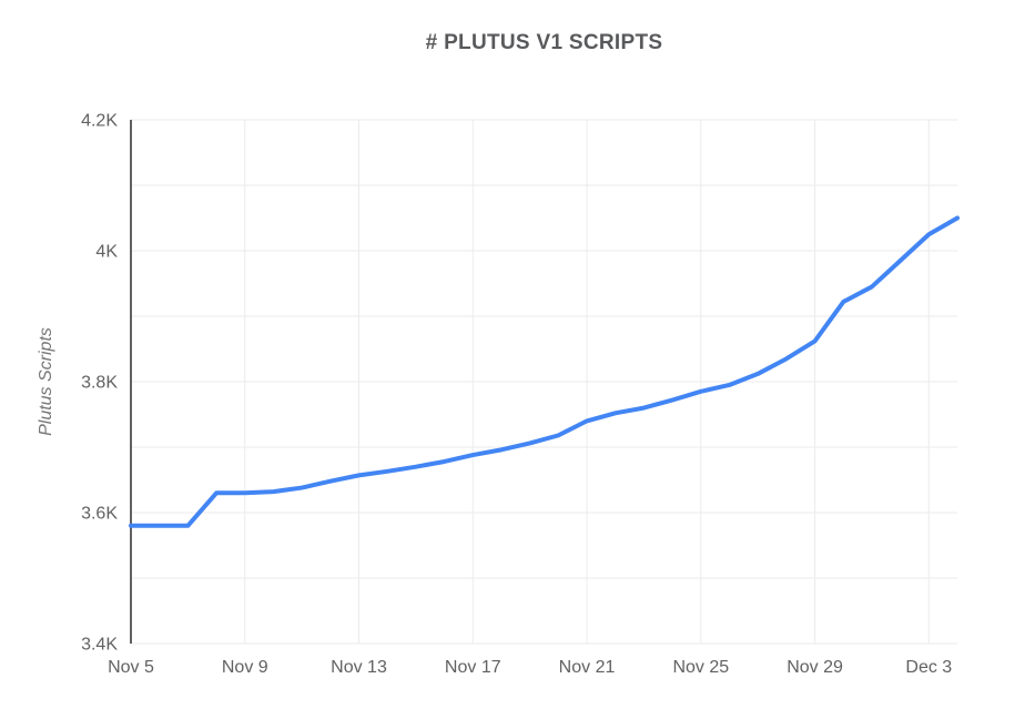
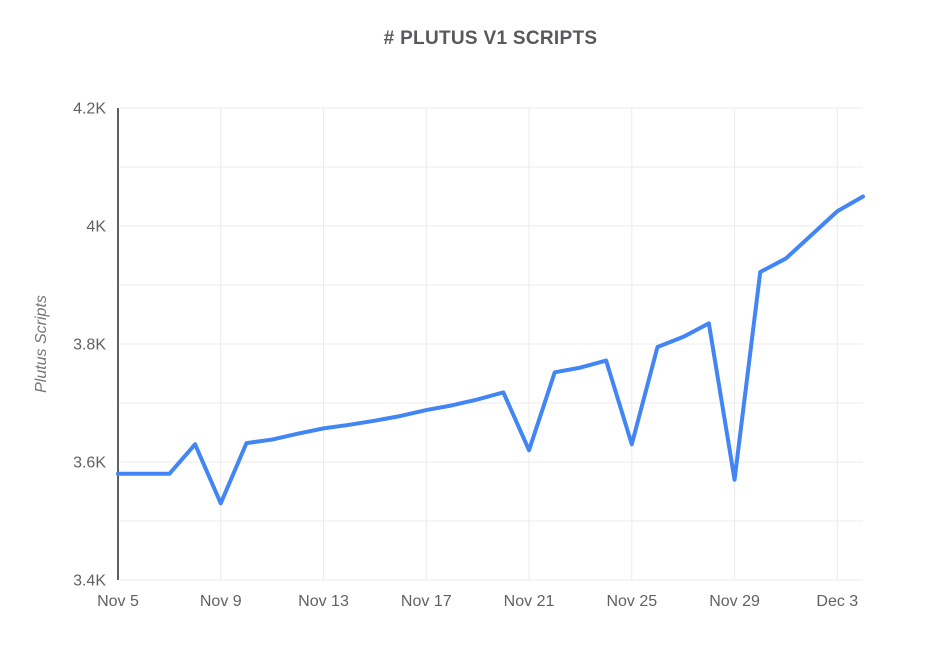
Nov 9: 3.63K -> 3.53K
Nov 21: 3.74K -> 3.62K
Nov 25: 3.78K -> 3.63K
Nov 29: 3.86K -> 3.57K
